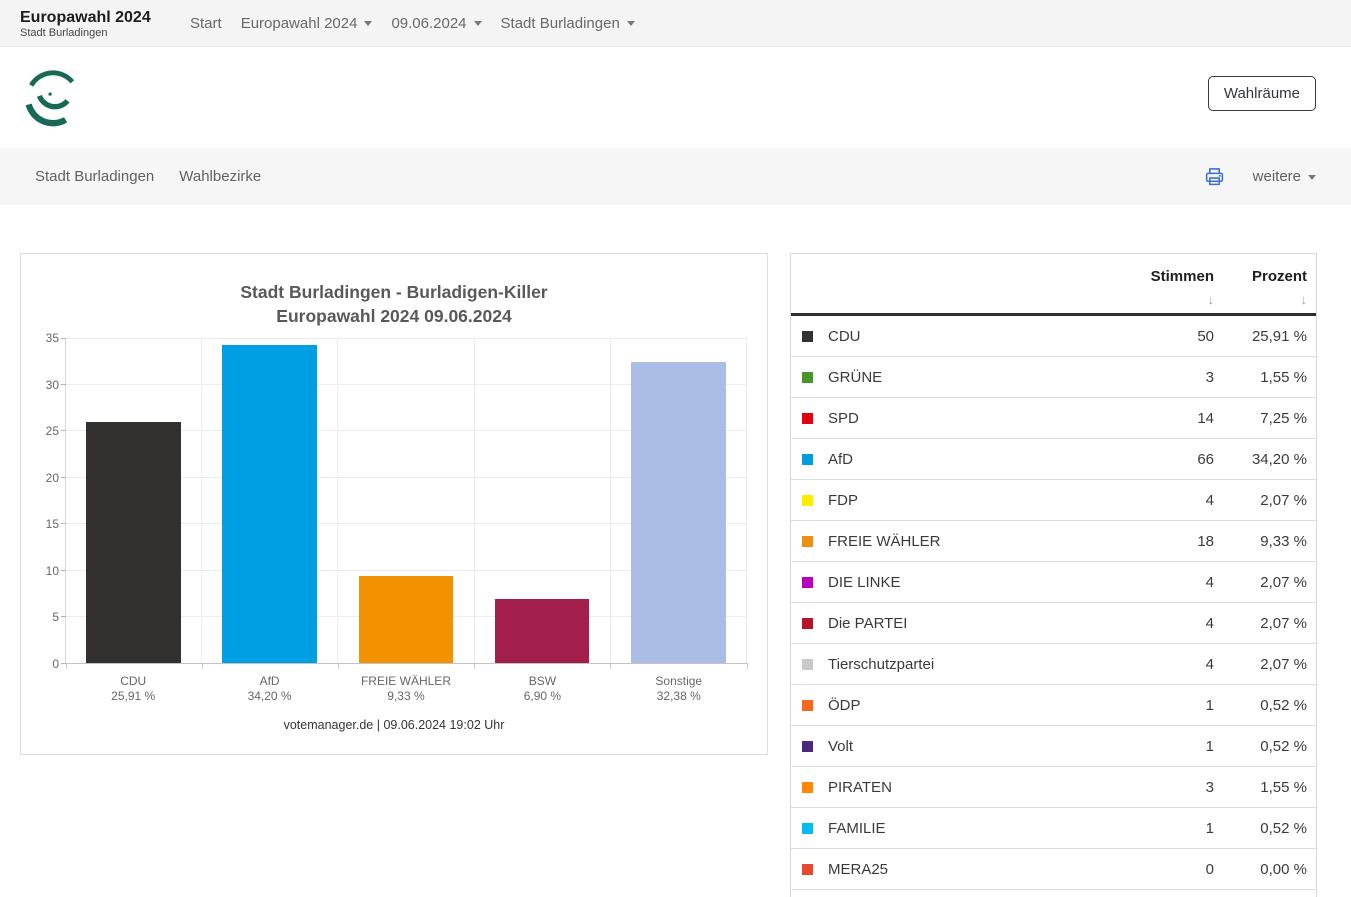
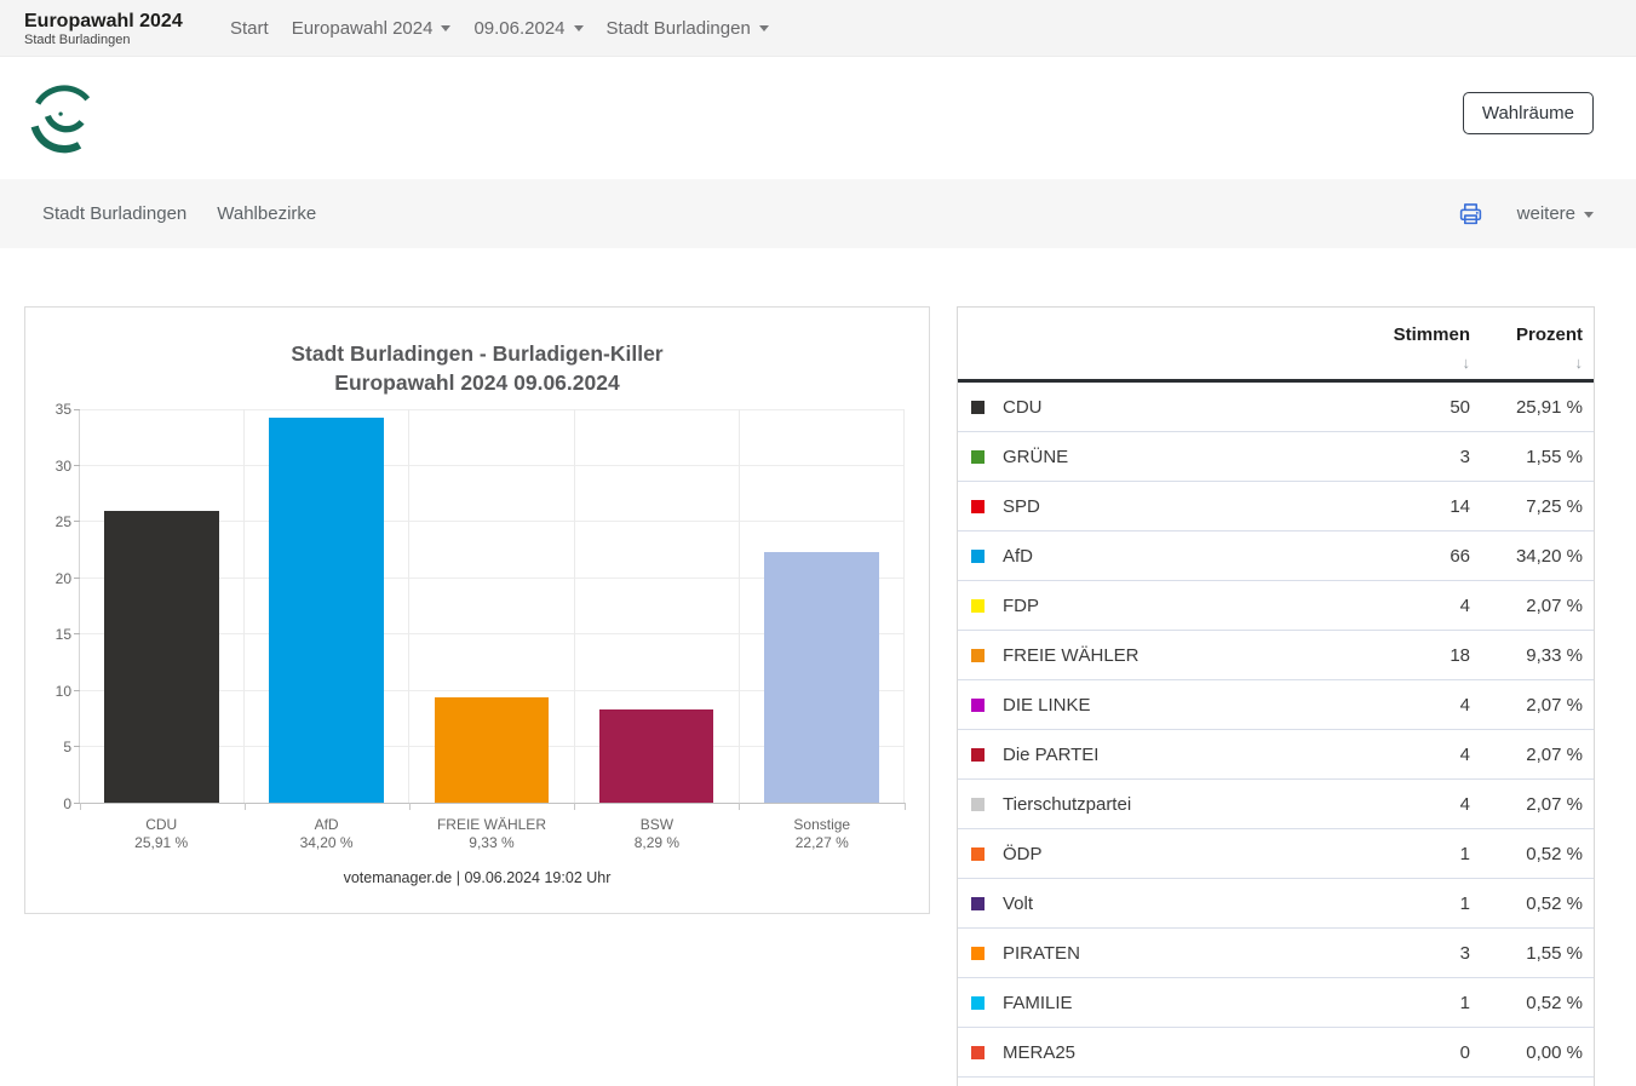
BSW: 6,90 -> 8,29
Sonstige: 32,38 -> 22,27
